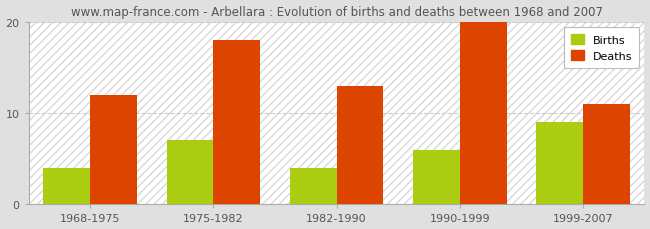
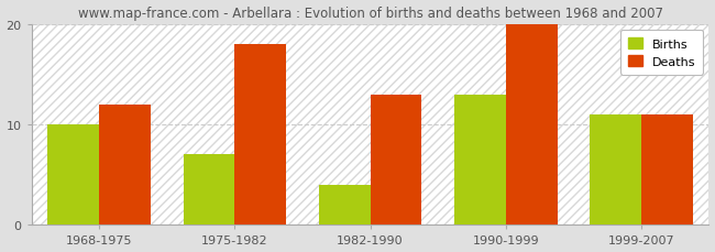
Births/1968-1975: 4 -> 10
Births/1990-1999: 6 -> 13
Births/1999-2007: 9 -> 11
